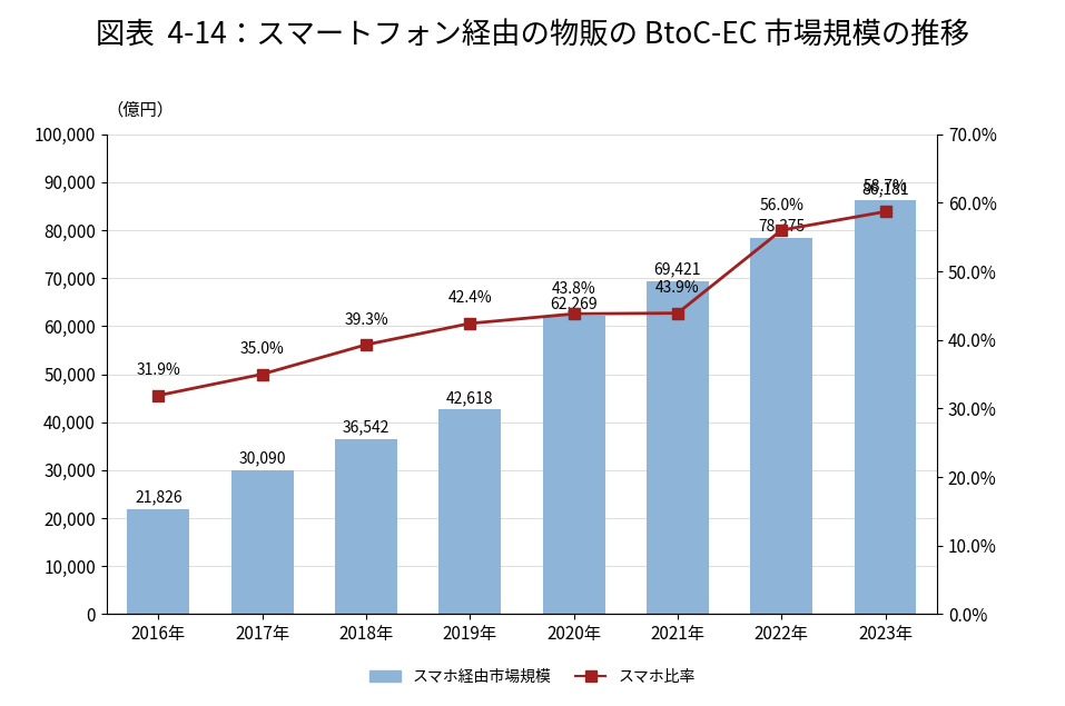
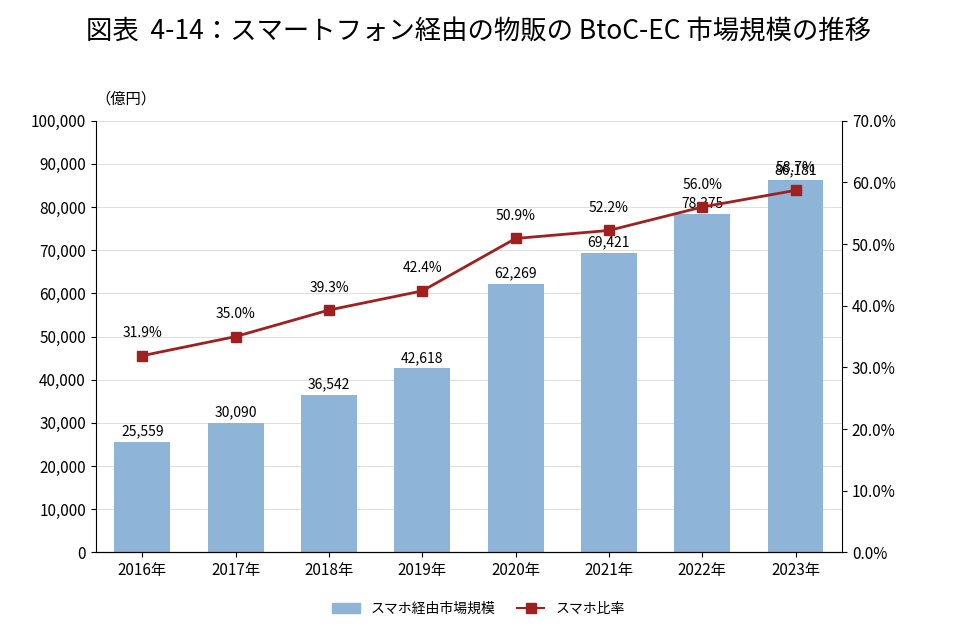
スマホ経由市場規模/2016年: 21,826 -> 25,559
スマホ比率/2020年: 43.8% -> 50.9%
スマホ比率/2021年: 43.9% -> 52.2%
